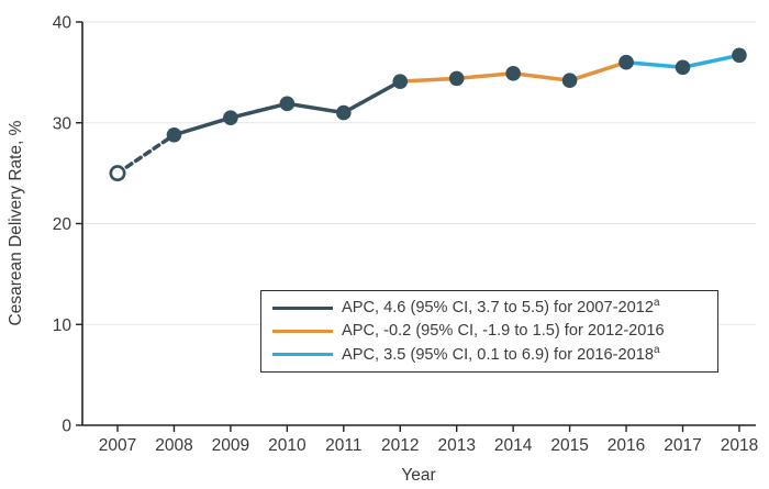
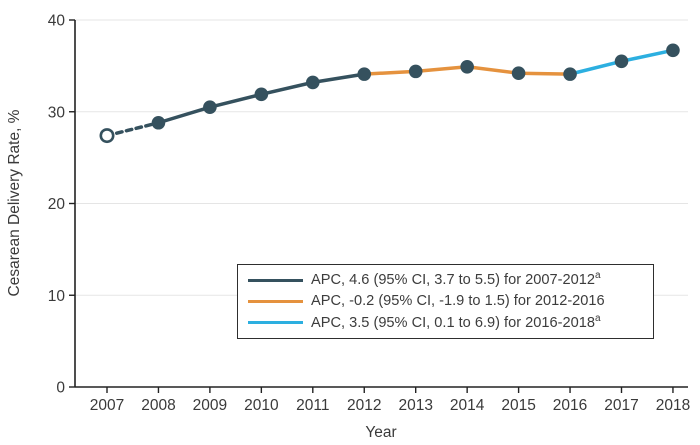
2007: 25 -> 27
2011: 31 -> 33
2016: 36 -> 34
